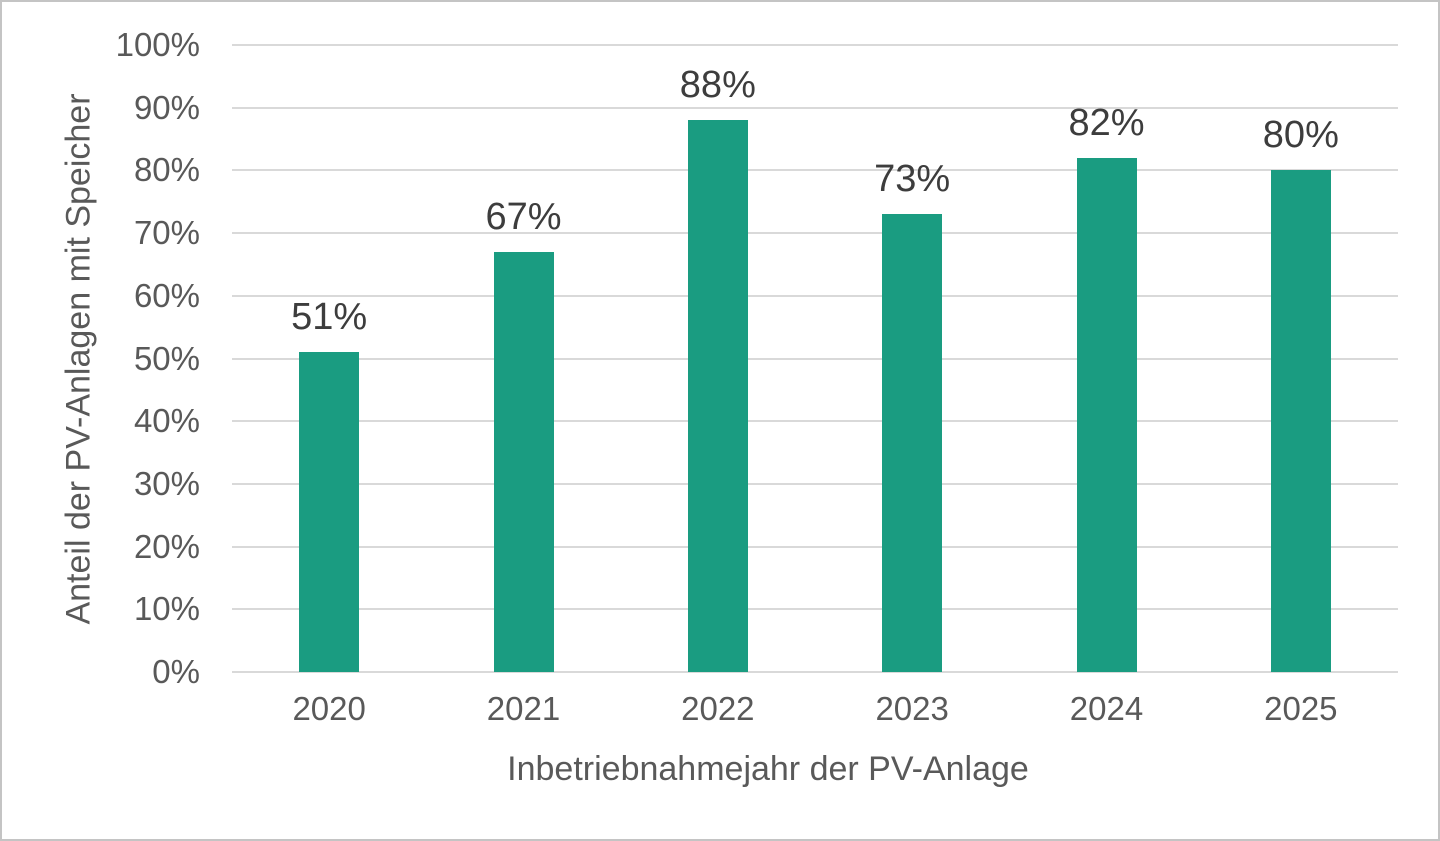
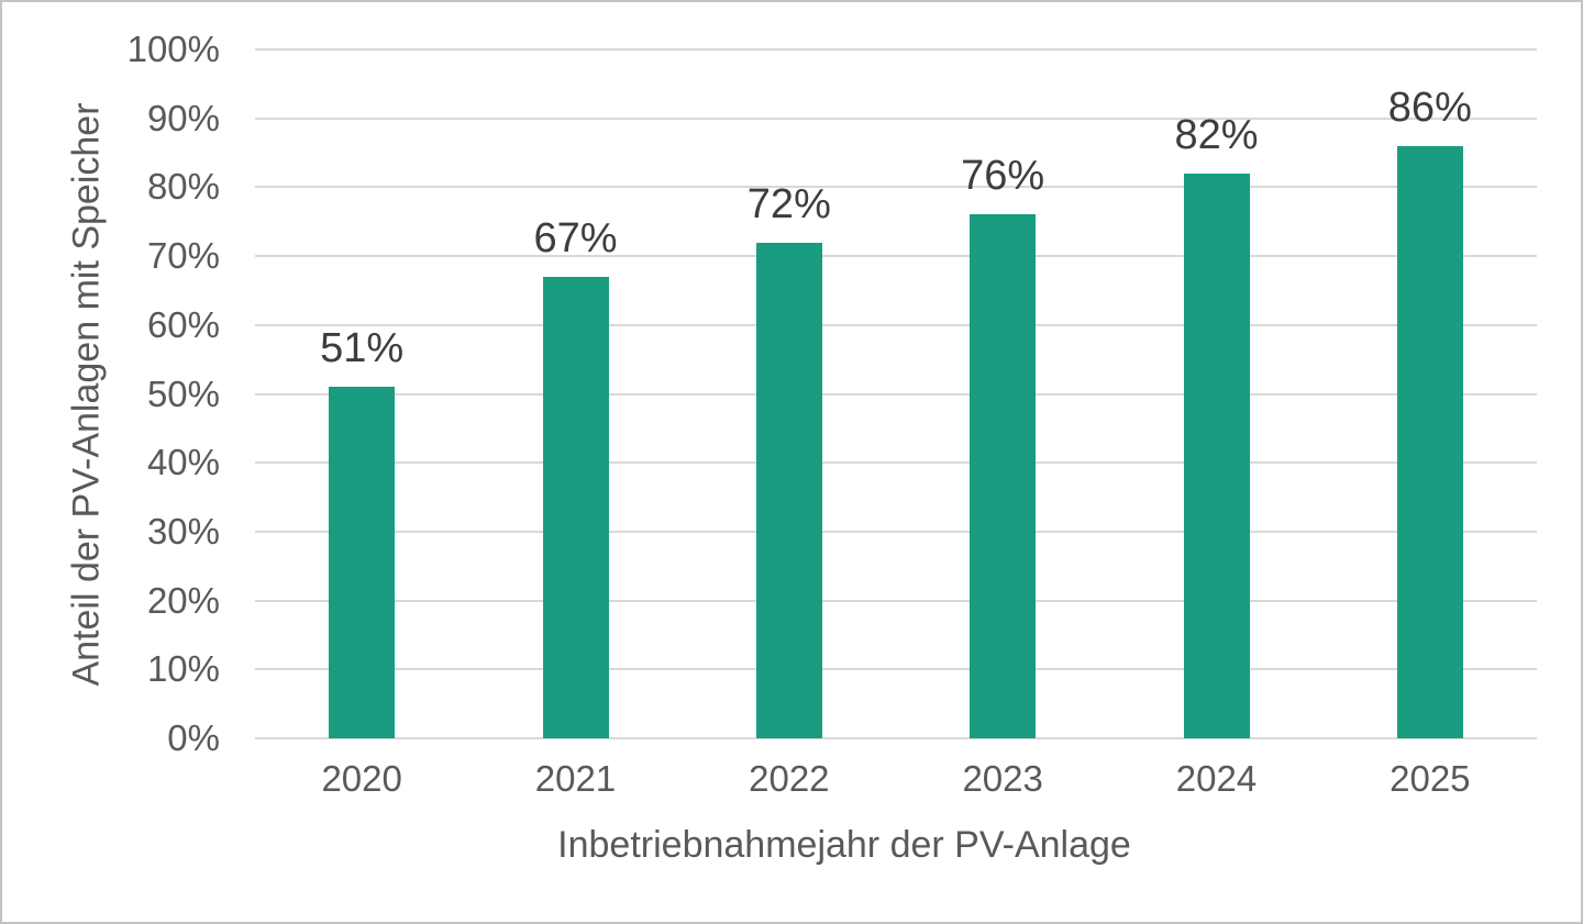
2022: 88% -> 72%
2023: 73% -> 76%
2025: 80% -> 86%
